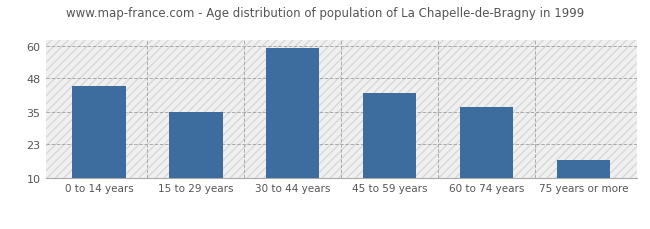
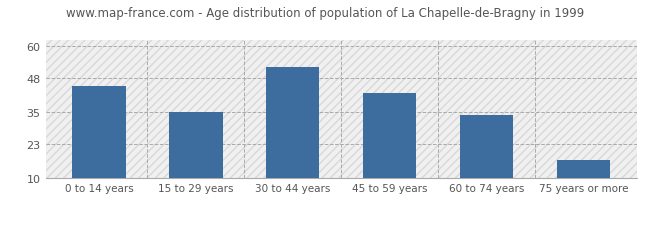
30 to 44 years: 59 -> 52
60 to 74 years: 37 -> 34
